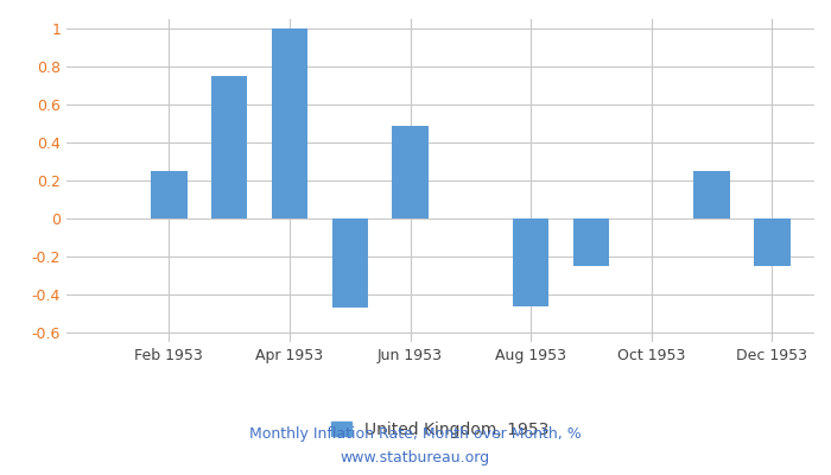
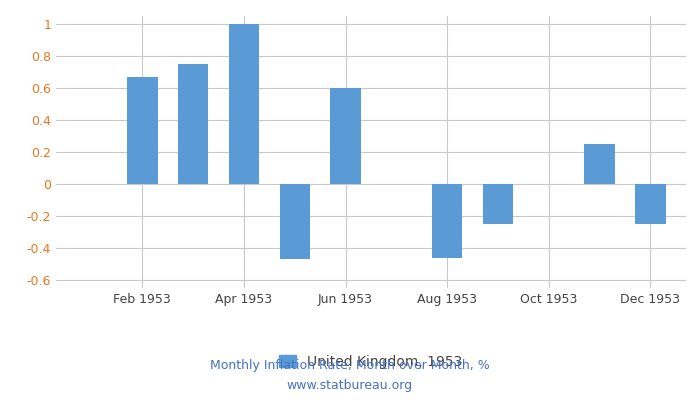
Feb 1953: 0.25 -> 0.67
Jun 1953: 0.49 -> 0.60
